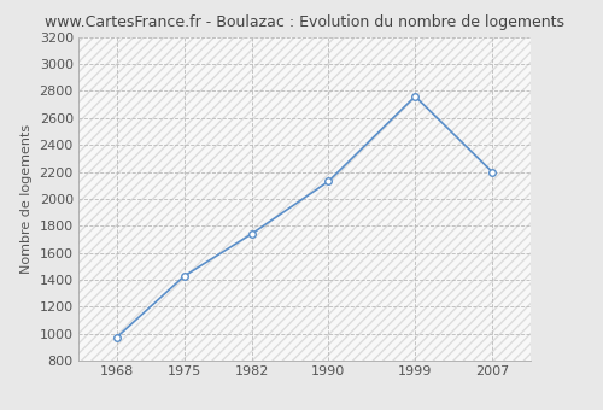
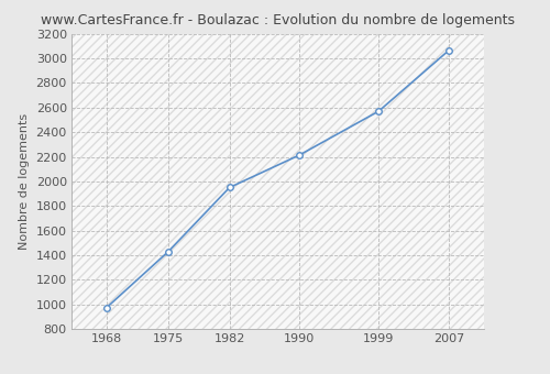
1982: 1740 -> 1950
1990: 2130 -> 2220
1999: 2760 -> 2570
2007: 2200 -> 3060
